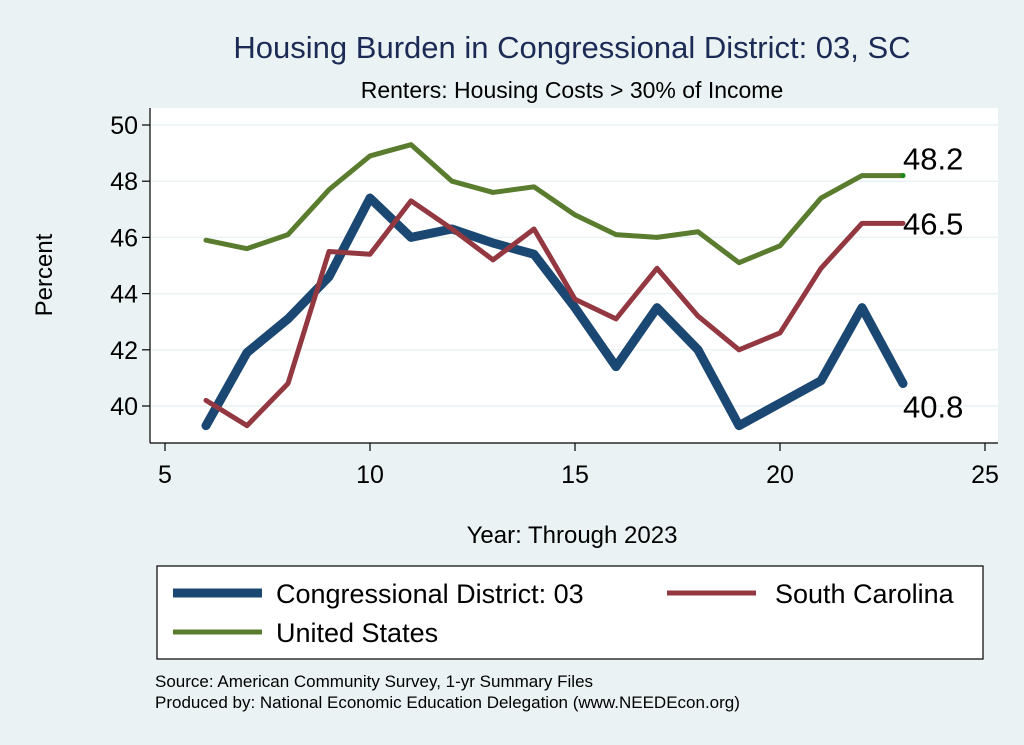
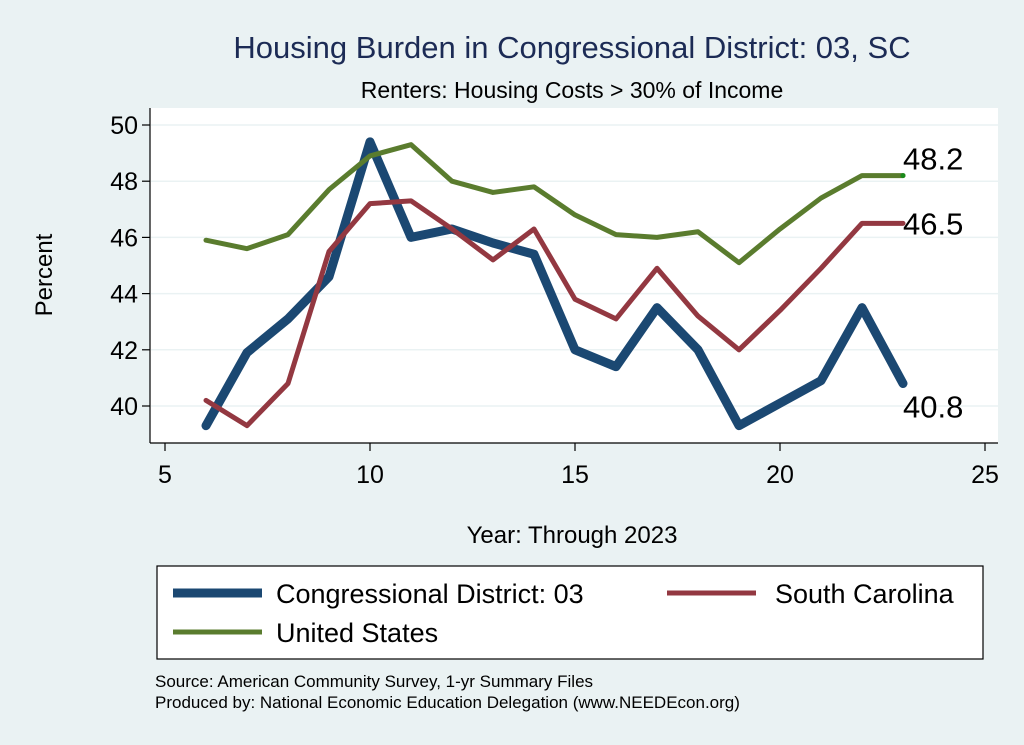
Congressional District: 03/10: 47.4 -> 49.4
South Carolina/10: 45.4 -> 47.2
Congressional District: 03/15: 43.5 -> 42.0
South Carolina/20: 42.6 -> 43.4
United States/20: 45.7 -> 46.3
